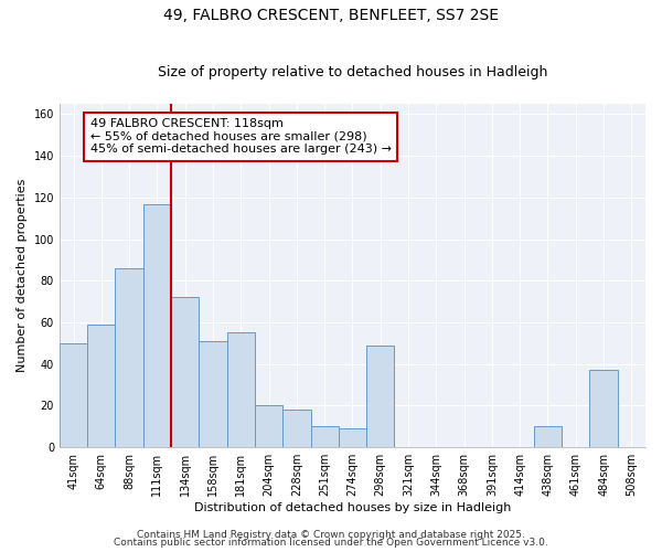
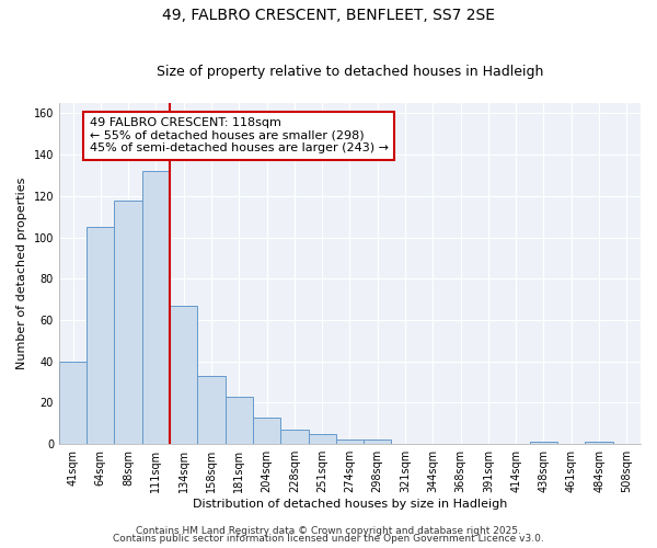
41sqm: 50 -> 40
64sqm: 59 -> 105
88sqm: 86 -> 118
111sqm: 117 -> 132
134sqm: 72 -> 67
158sqm: 51 -> 33
181sqm: 55 -> 23
204sqm: 20 -> 13
228sqm: 18 -> 7
251sqm: 10 -> 5
274sqm: 9 -> 2
298sqm: 49 -> 2
438sqm: 10 -> 1
484sqm: 37 -> 1
